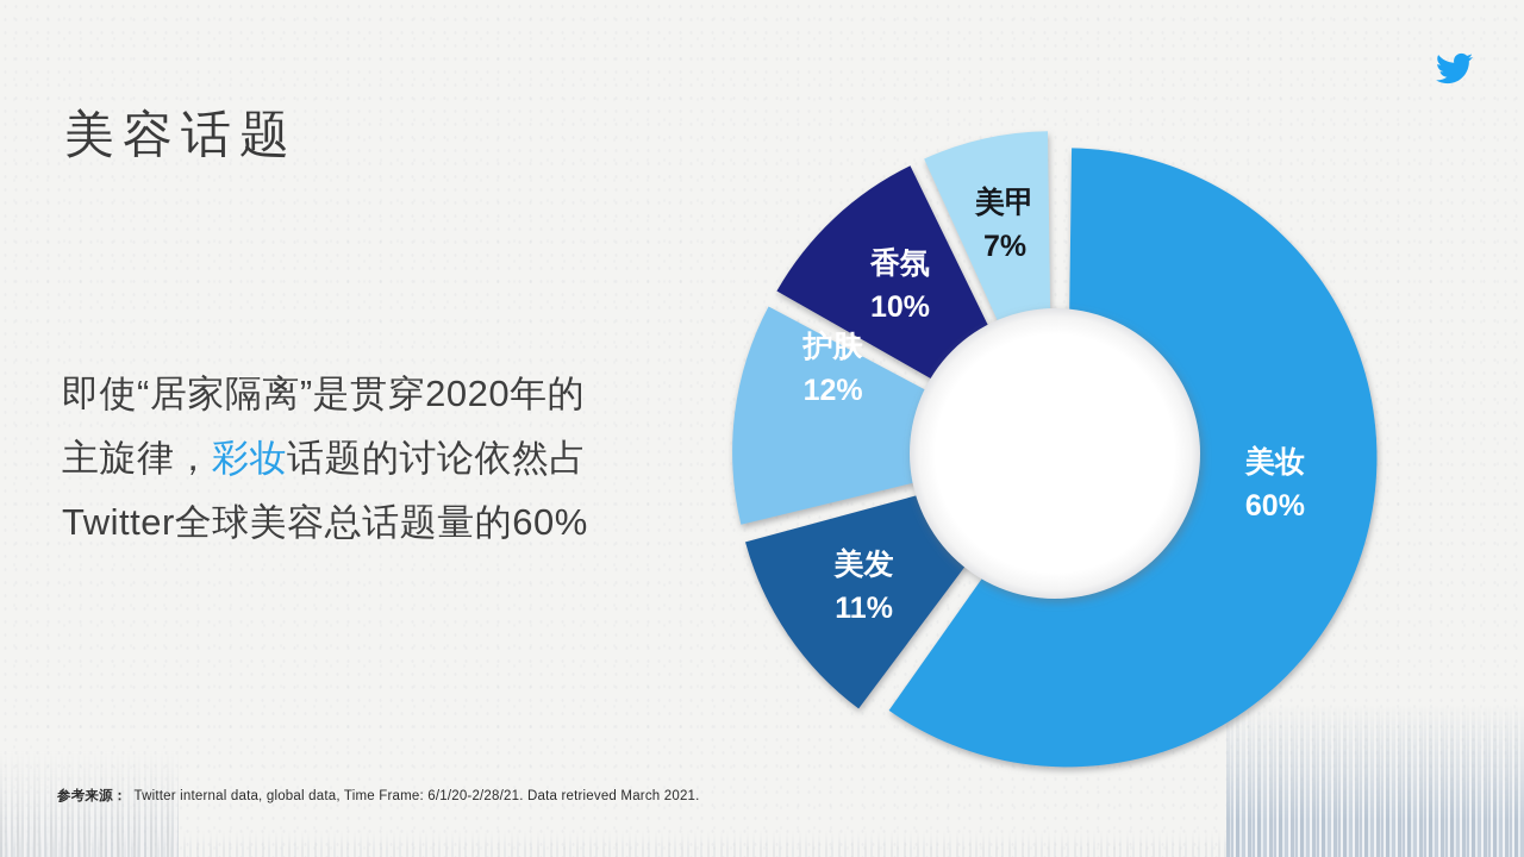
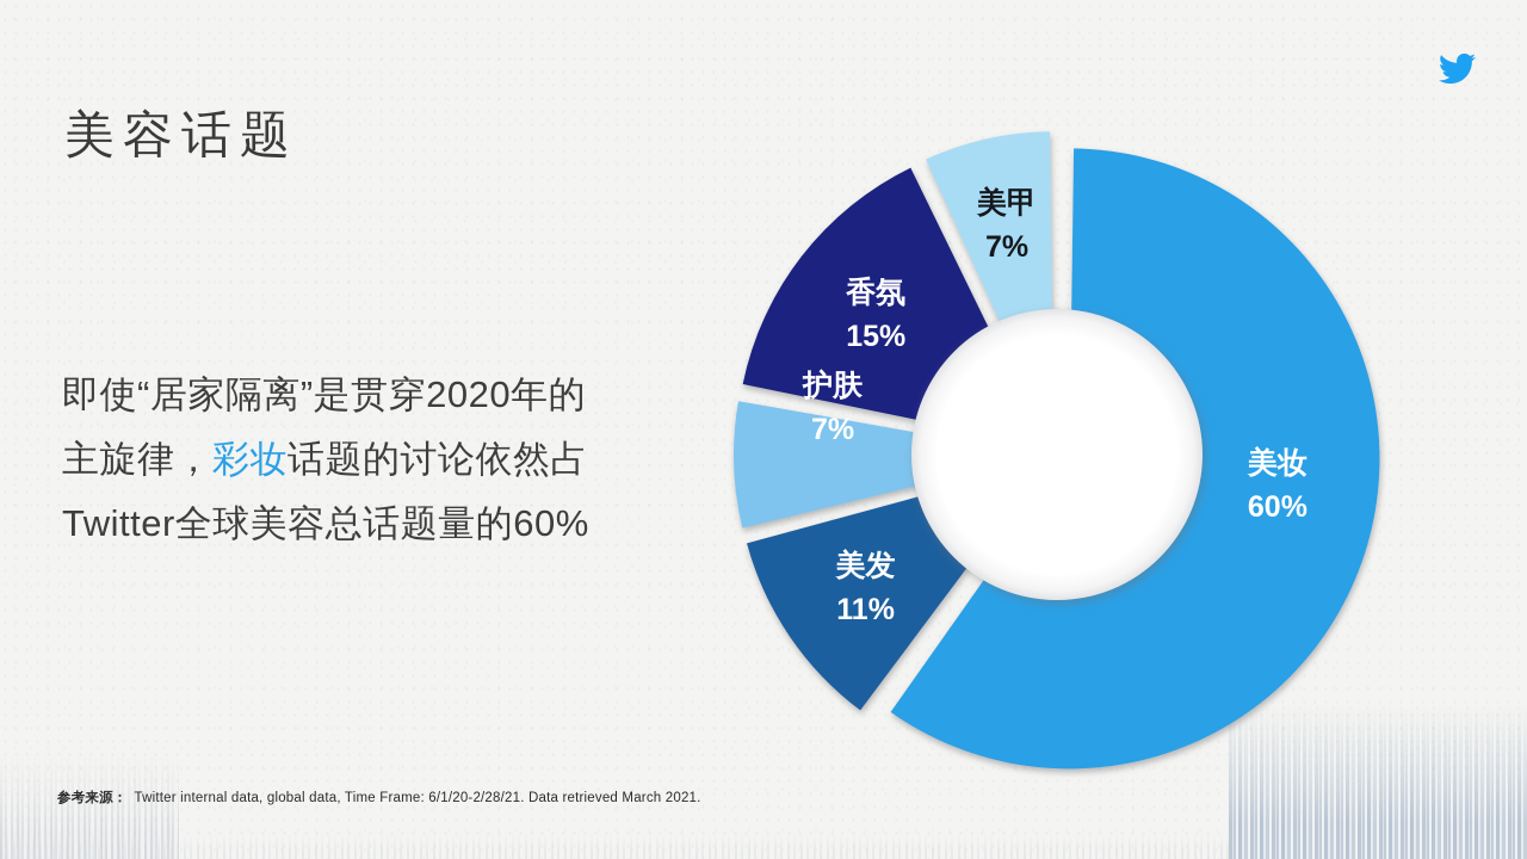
护肤: 12% -> 7%
香氛: 10% -> 15%
